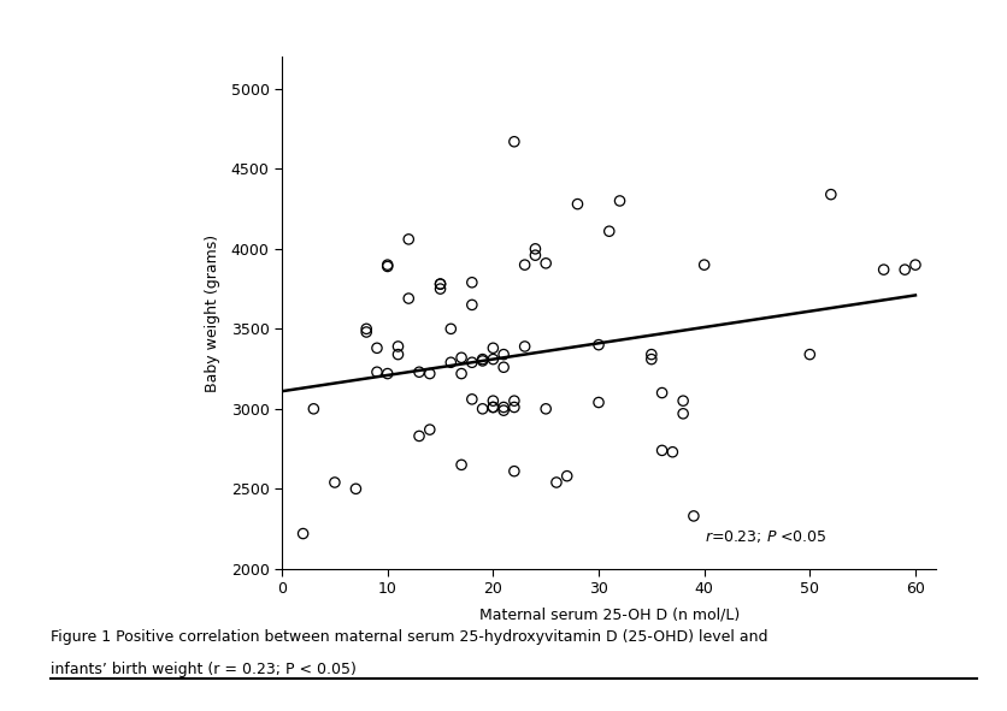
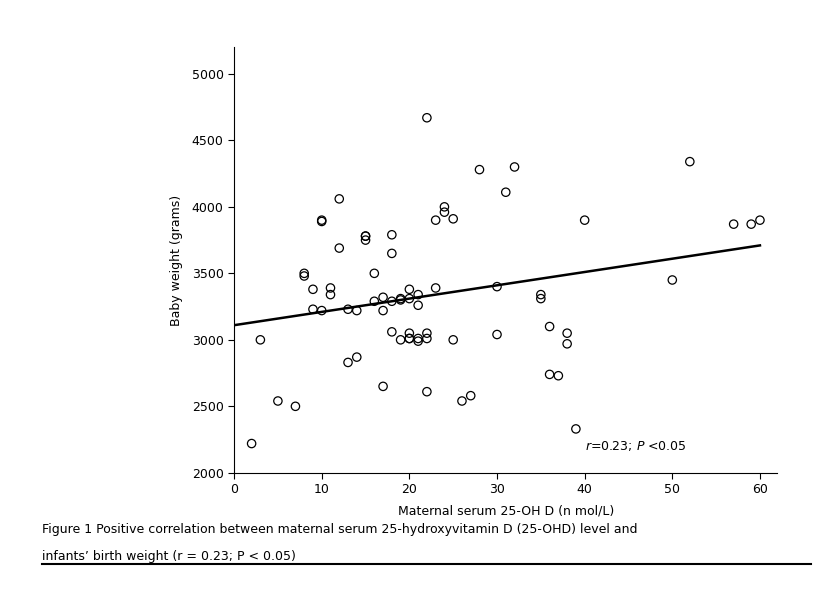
50: 3340 -> 3450
